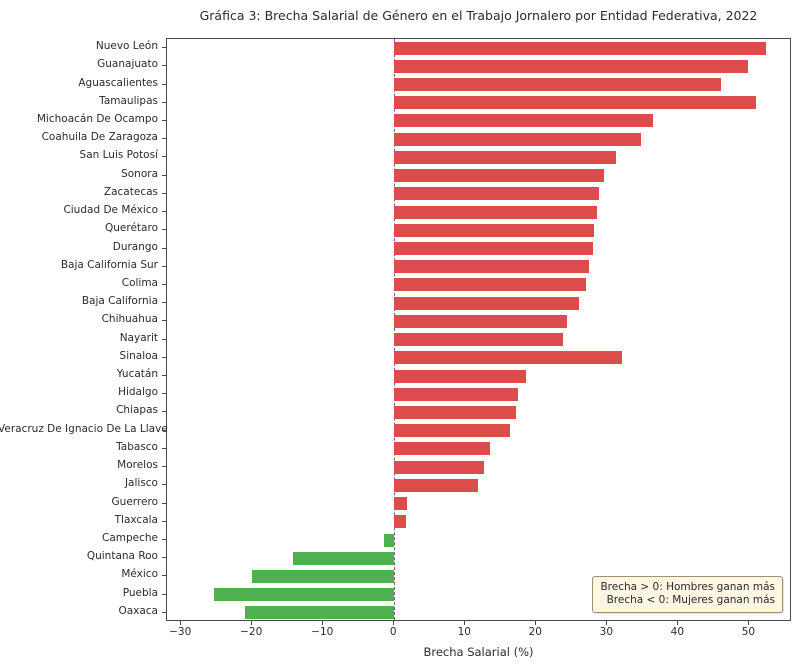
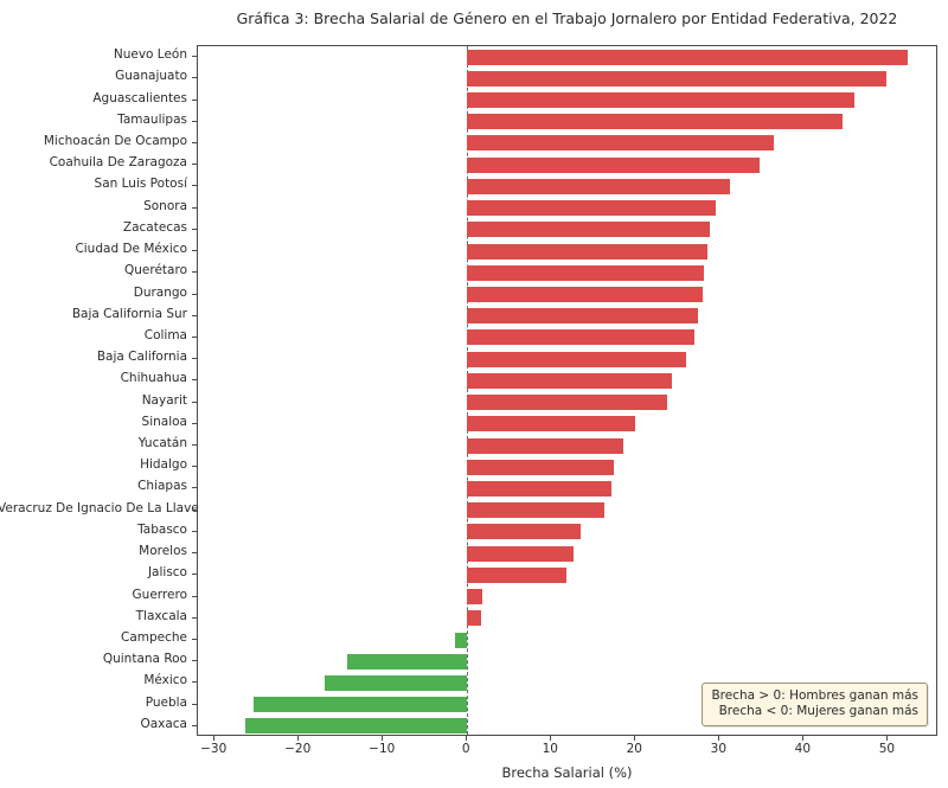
Tamaulipas: 51 -> 45
Sinaloa: 32 -> 20
México: -20 -> -17
Oaxaca: -21 -> -26
